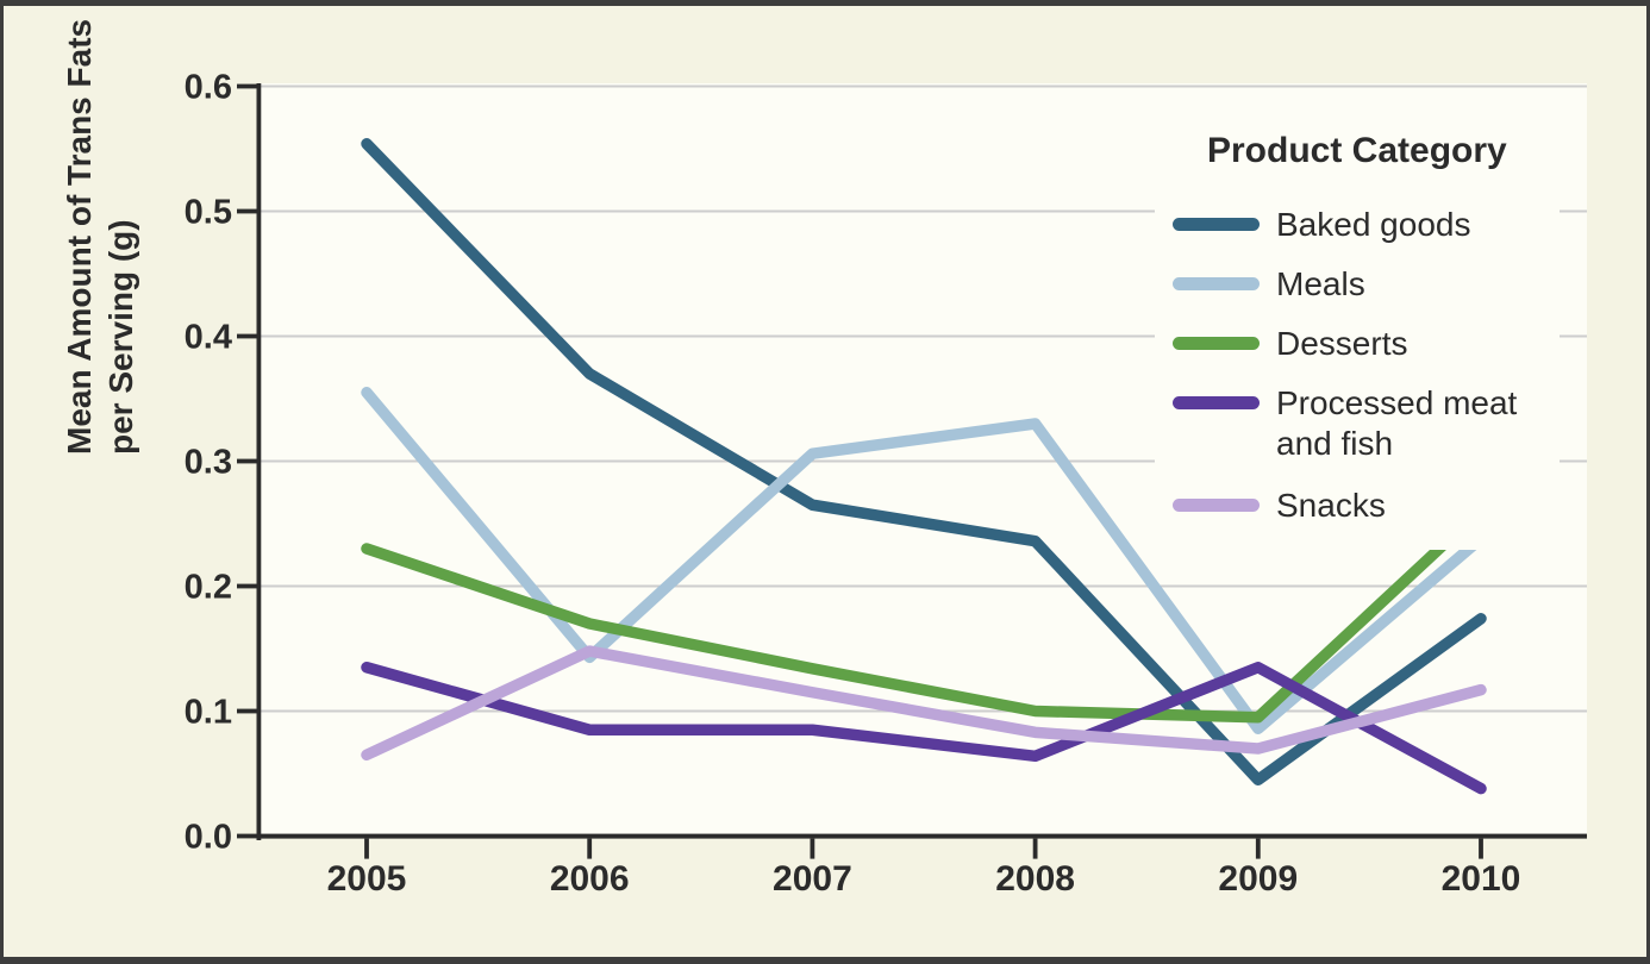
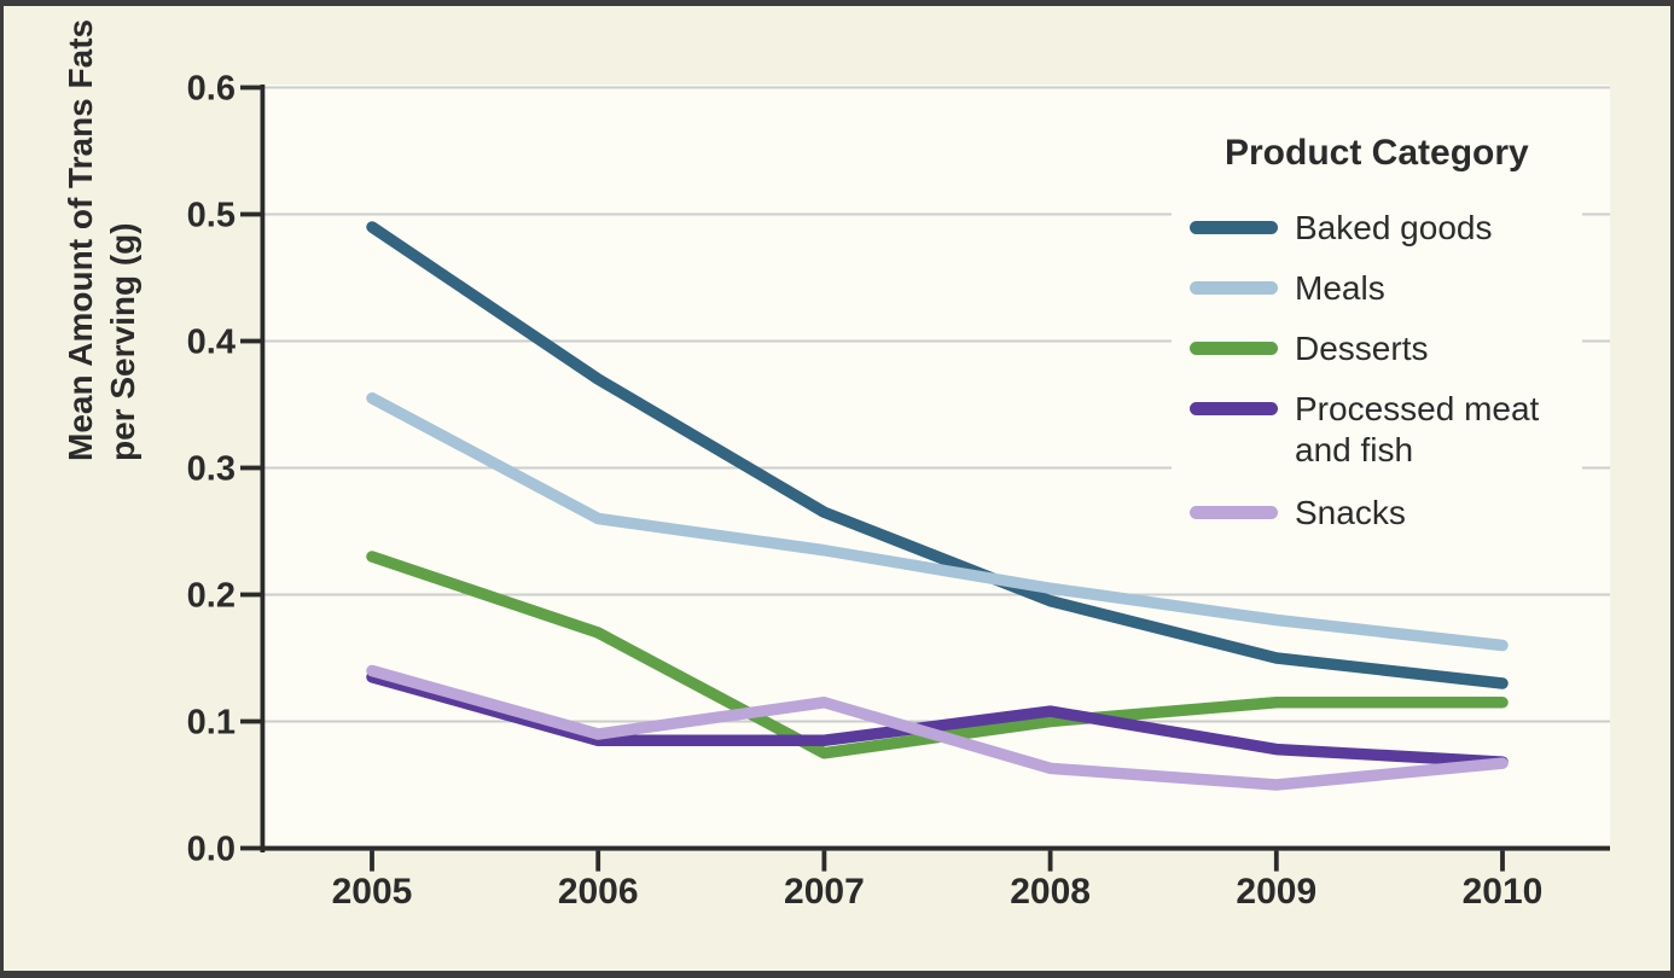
Baked goods/2005: 0.554 -> 0.490
Snacks/2005: 0.065 -> 0.140
Meals/2006: 0.143 -> 0.260
Snacks/2006: 0.148 -> 0.090
Meals/2007: 0.306 -> 0.235
Desserts/2007: 0.134 -> 0.075
Baked goods/2008: 0.236 -> 0.195
Meals/2008: 0.330 -> 0.205
Processed meat and fish/2008: 0.064 -> 0.108
Snacks/2008: 0.083 -> 0.063
Baked goods/2009: 0.045 -> 0.150
Meals/2009: 0.086 -> 0.180
Desserts/2009: 0.095 -> 0.115
Processed meat and fish/2009: 0.135 -> 0.078
Snacks/2009: 0.070 -> 0.050
Baked goods/2010: 0.174 -> 0.130
Meals/2010: 0.238 -> 0.160
Desserts/2010: 0.261 -> 0.115
Processed meat and fish/2010: 0.038 -> 0.068
Snacks/2010: 0.117 -> 0.067
